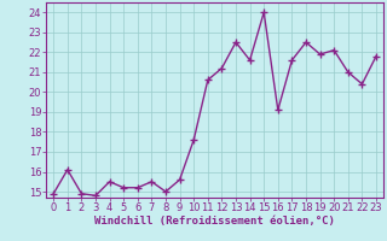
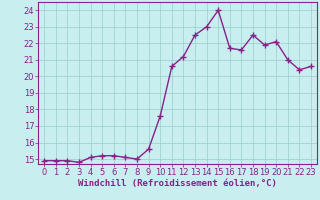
1: 16.1 -> 14.9
4: 15.5 -> 15.1
7: 15.5 -> 15.1
14: 21.6 -> 23.0
16: 19.1 -> 21.7
23: 21.8 -> 20.6
